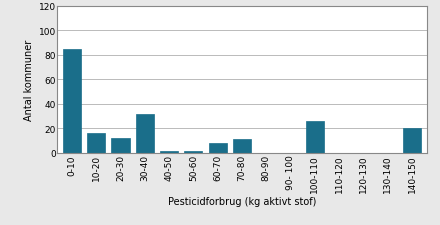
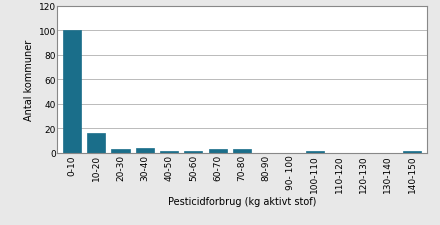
0-10: 85 -> 100
20-30: 12 -> 3
30-40: 32 -> 4
60-70: 8 -> 3
70-80: 11 -> 3
100-110: 26 -> 1
140-150: 20 -> 1
